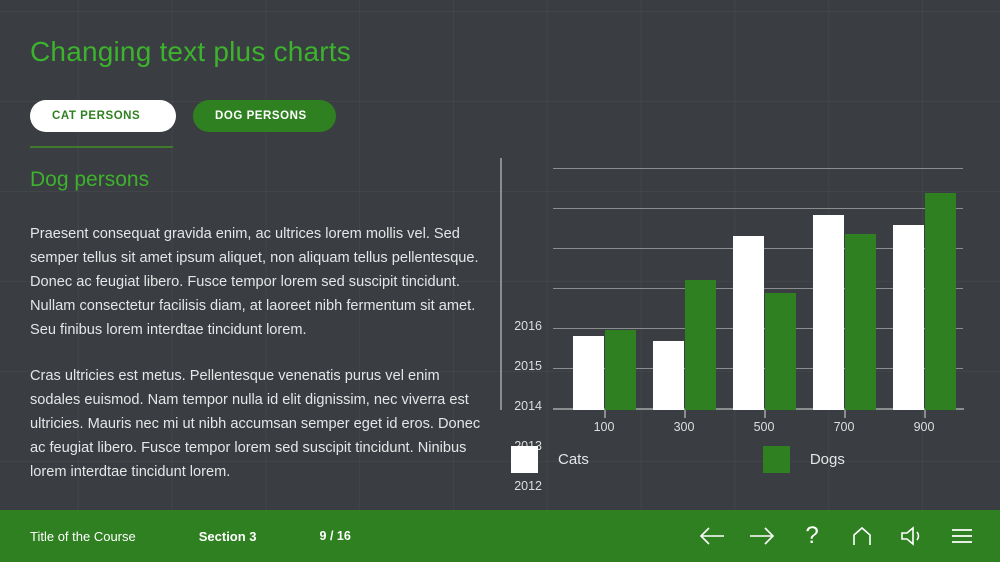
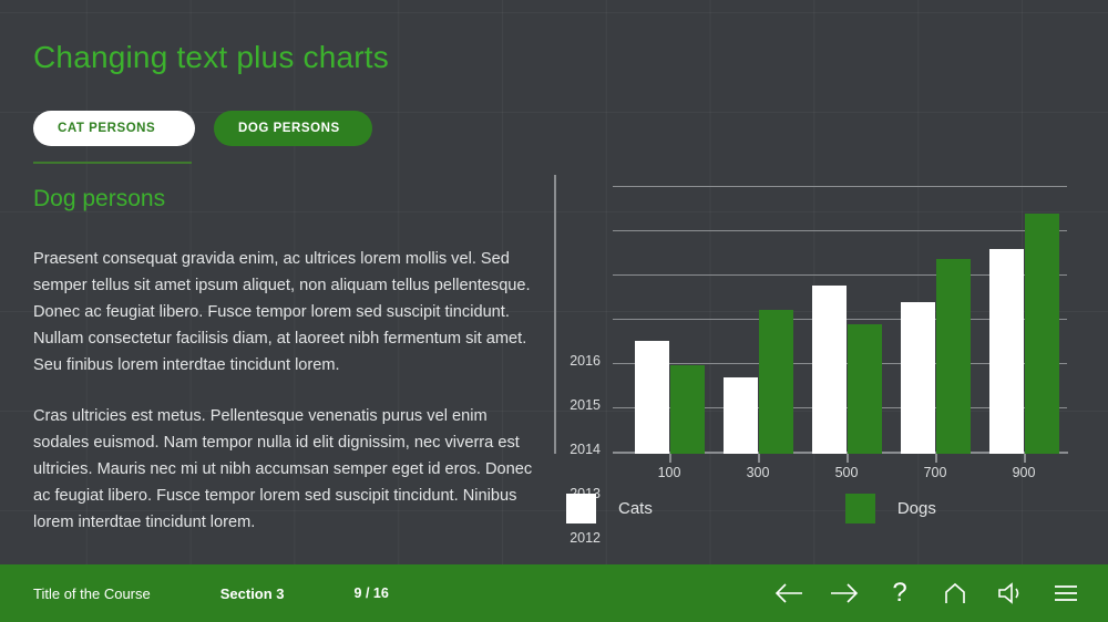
Cats/100: 2011.9 -> 2012.5
Cats/500: 2014.2 -> 2013.7
Cats/700: 2014.7 -> 2013.3
